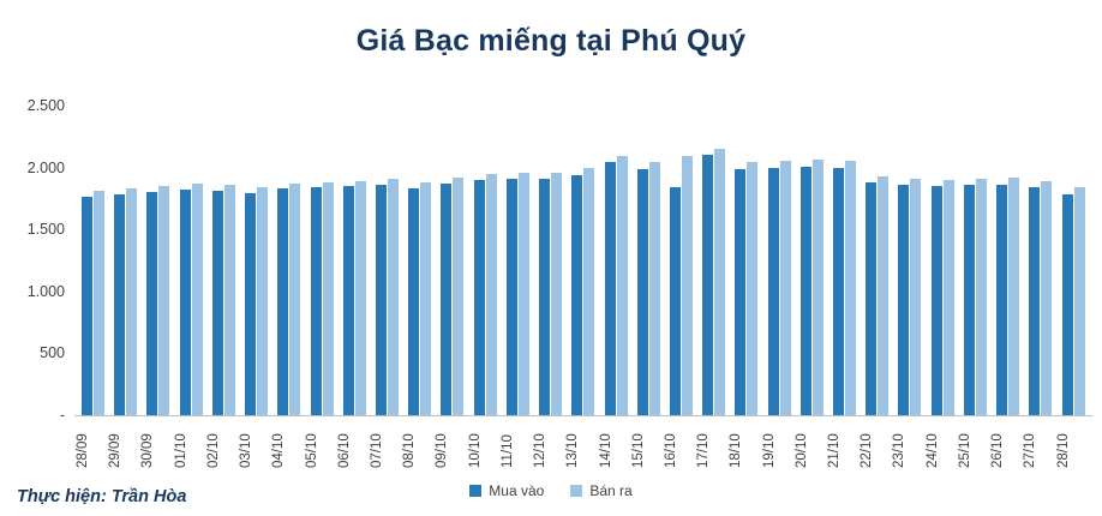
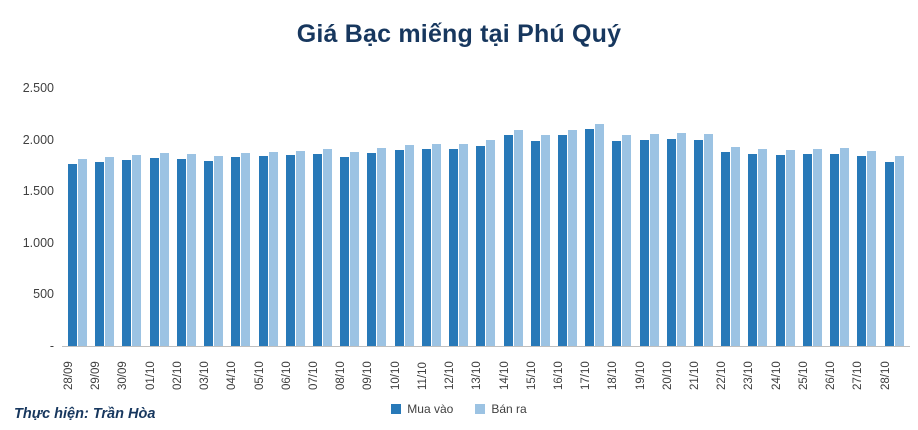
Mua vào/16/10: 1840 -> 2040
